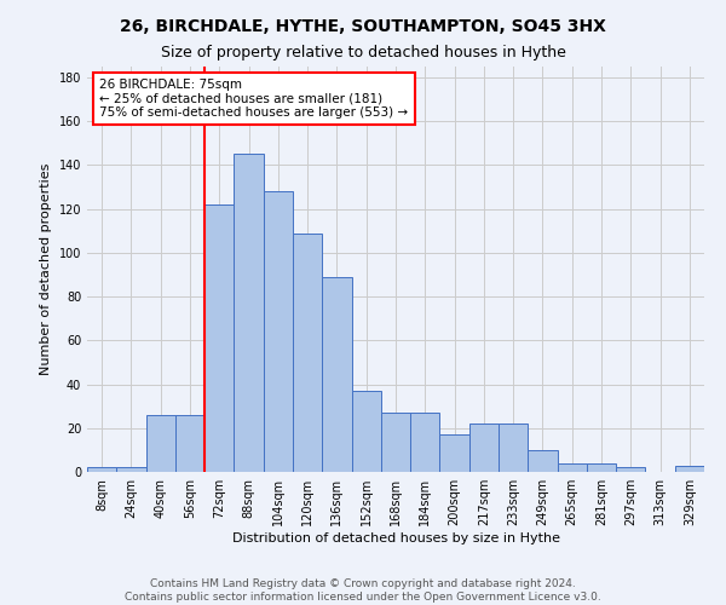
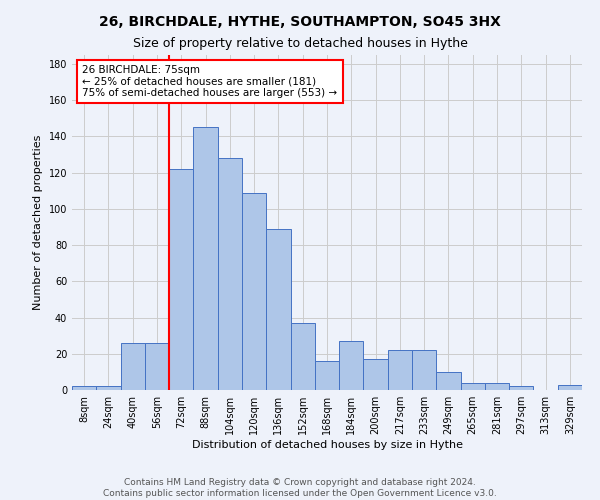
168sqm: 27 -> 16
